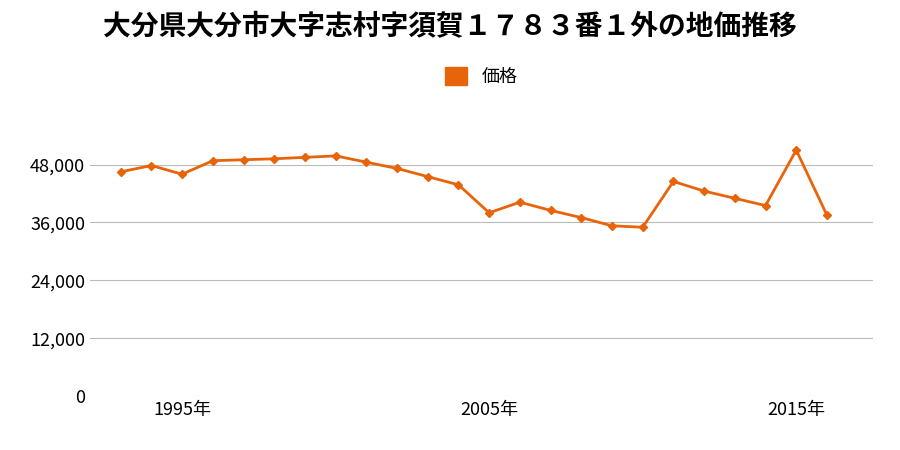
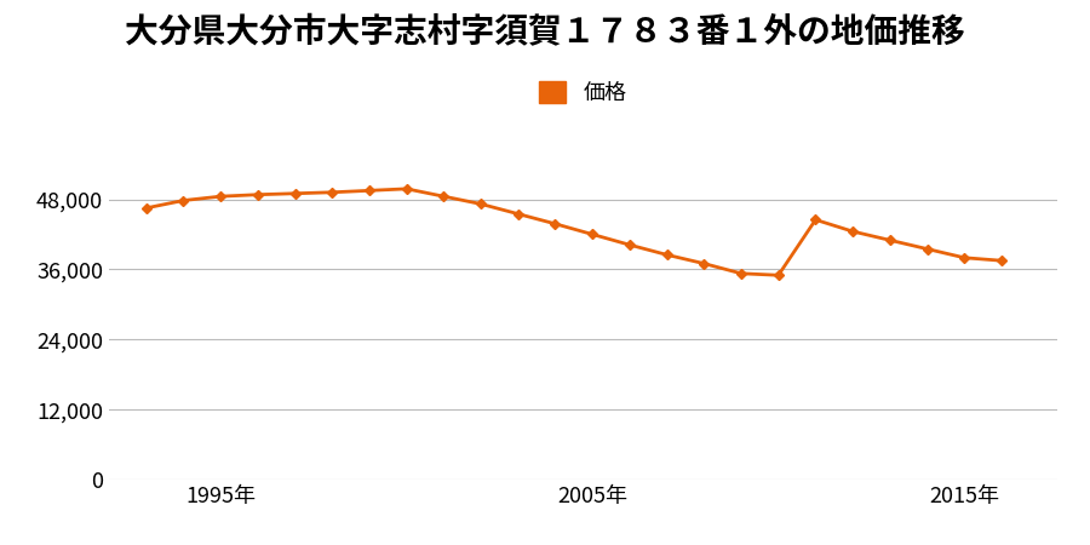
1995年: 46,000 -> 48,500
2005年: 38,000 -> 42,000
2015年: 51,000 -> 38,000
